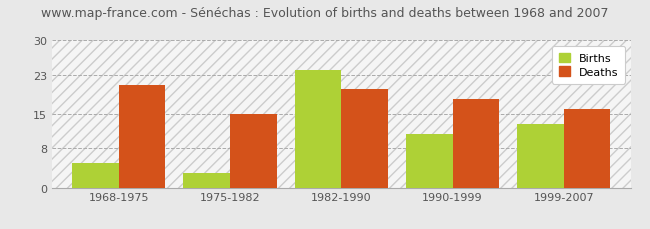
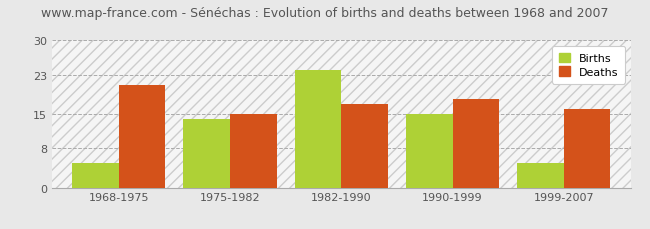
Births/1975-1982: 3 -> 14
Deaths/1982-1990: 20 -> 17
Births/1990-1999: 11 -> 15
Births/1999-2007: 13 -> 5
